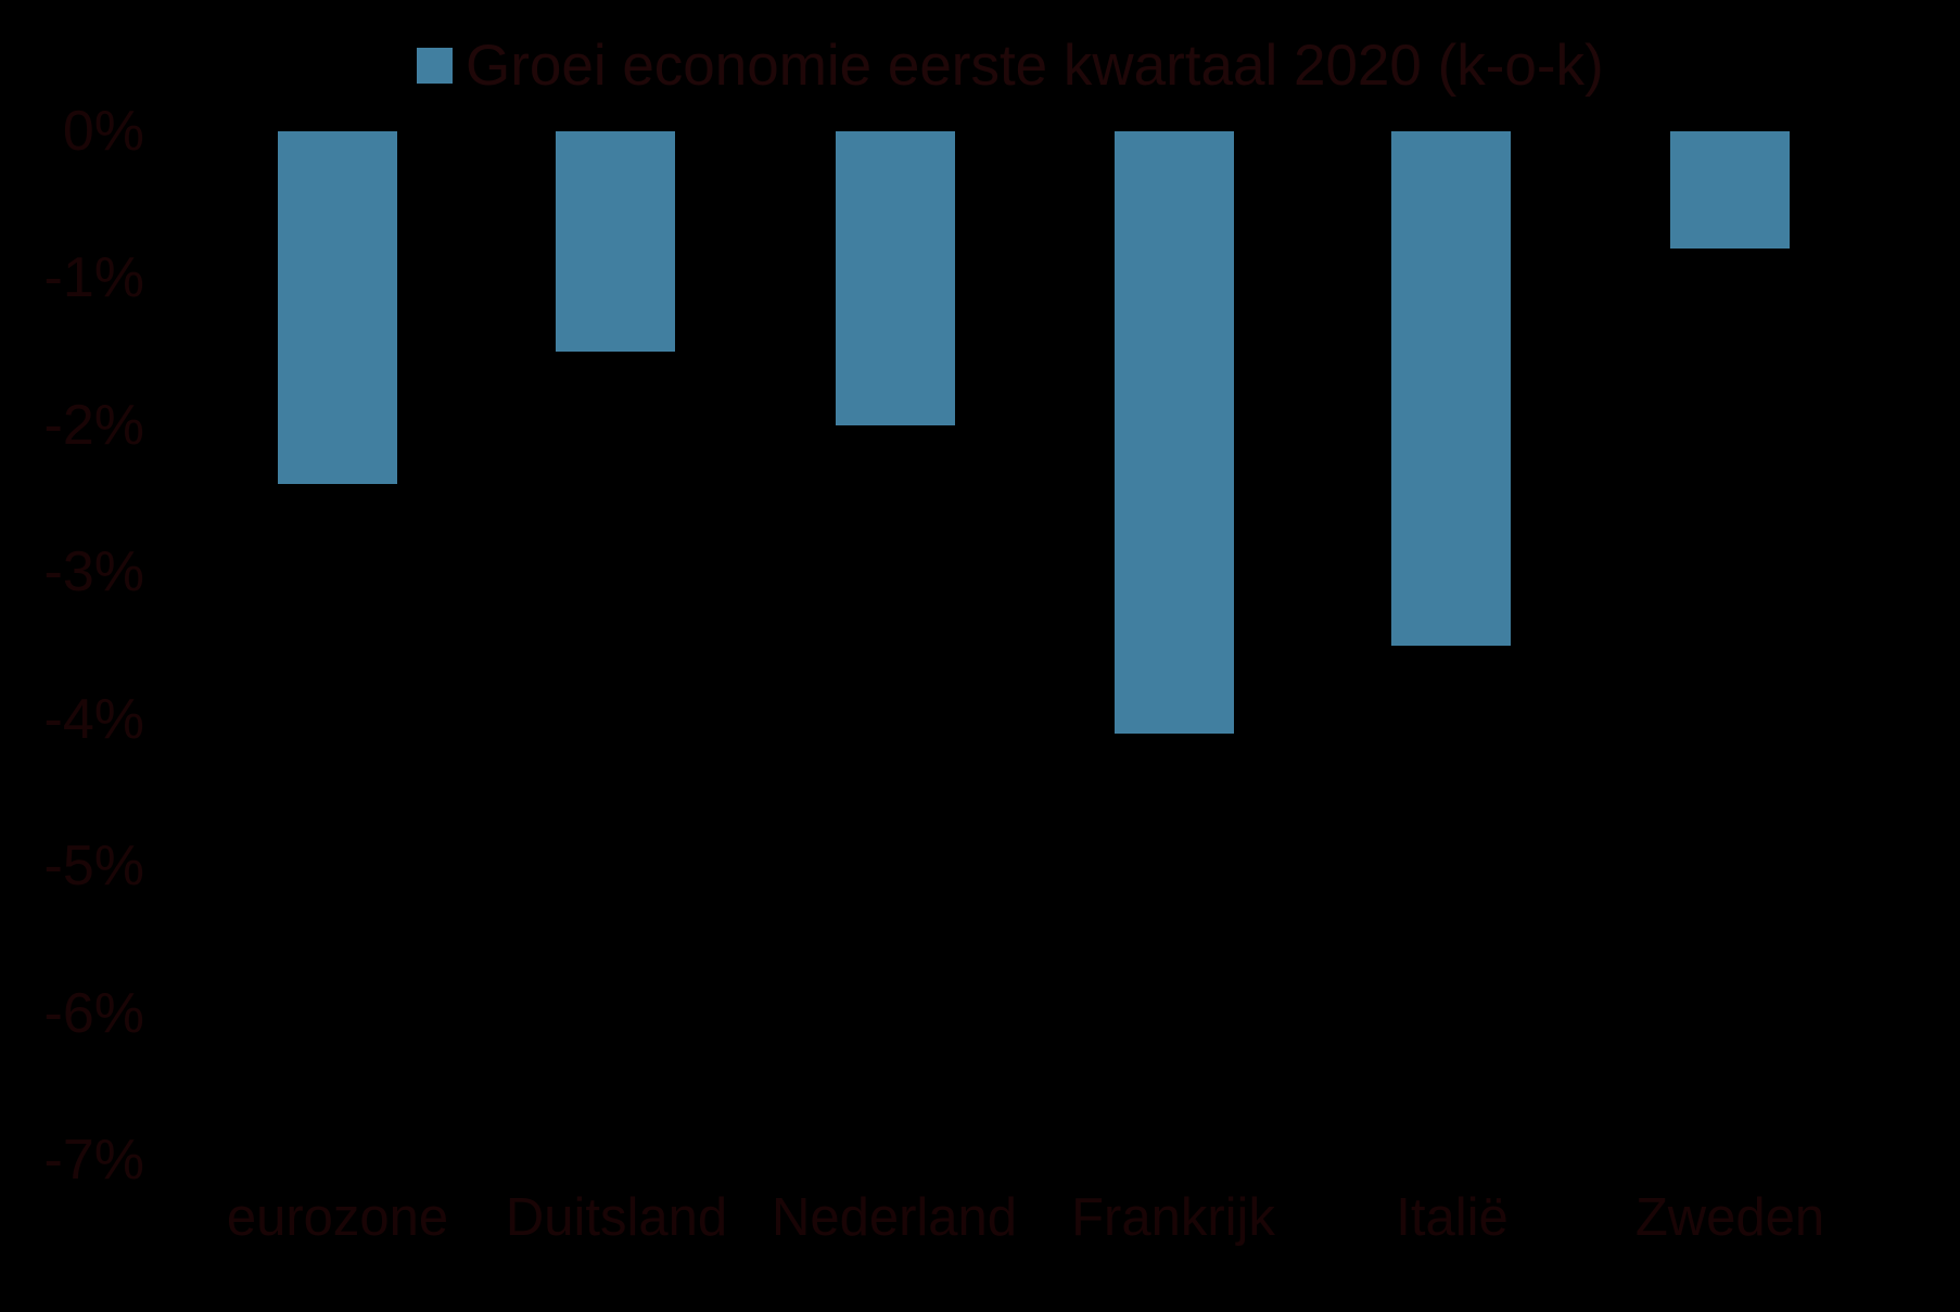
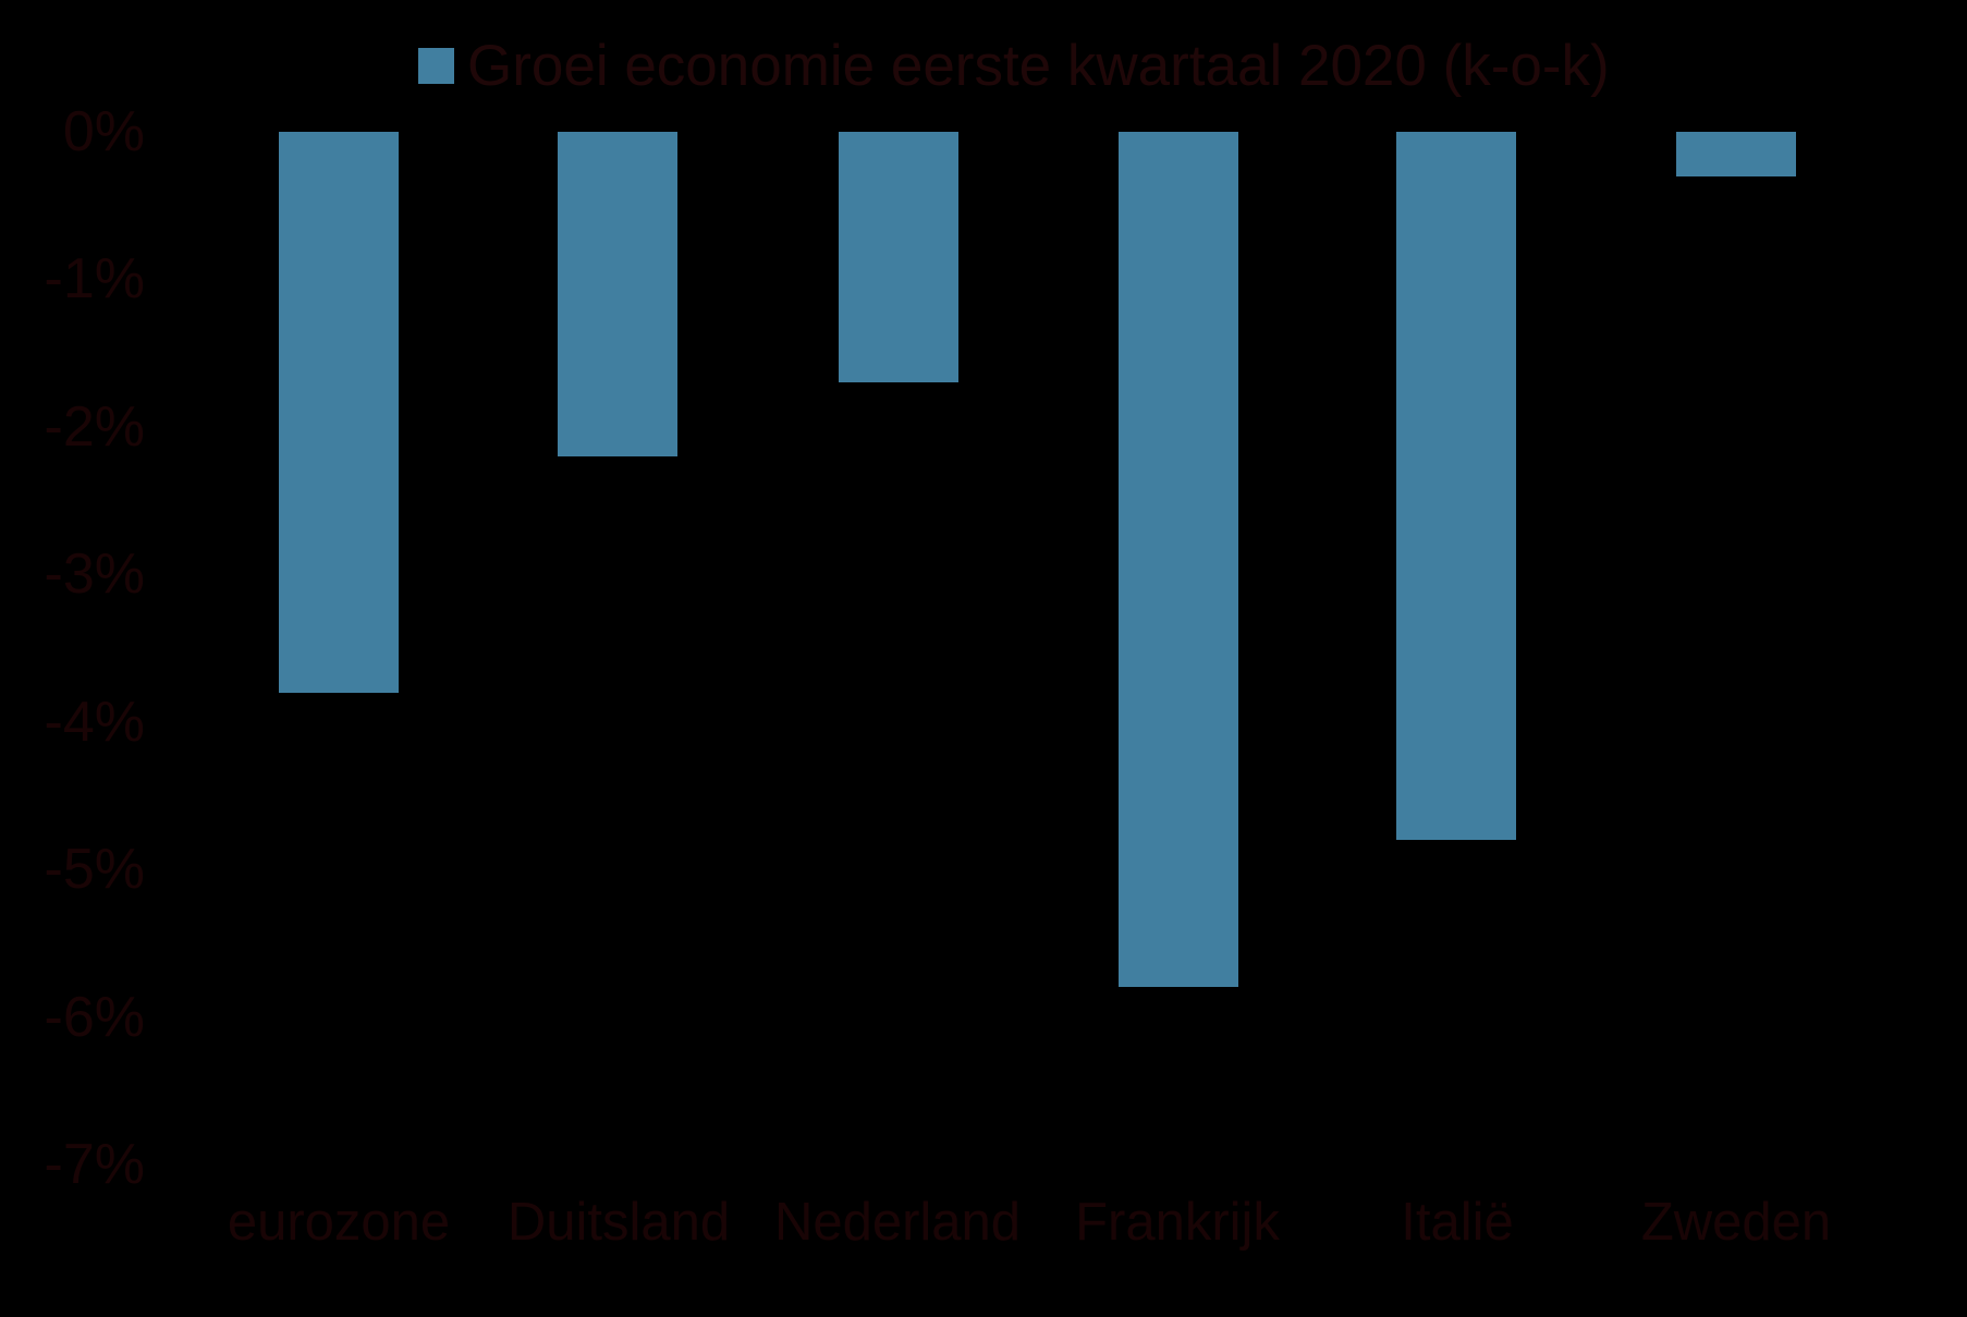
eurozone: -2.4% -> -3.8%
Duitsland: -1.5% -> -2.2%
Nederland: -2.0% -> -1.7%
Frankrijk: -4.1% -> -5.8%
Italië: -3.5% -> -4.8%
Zweden: -0.8% -> -0.3%
